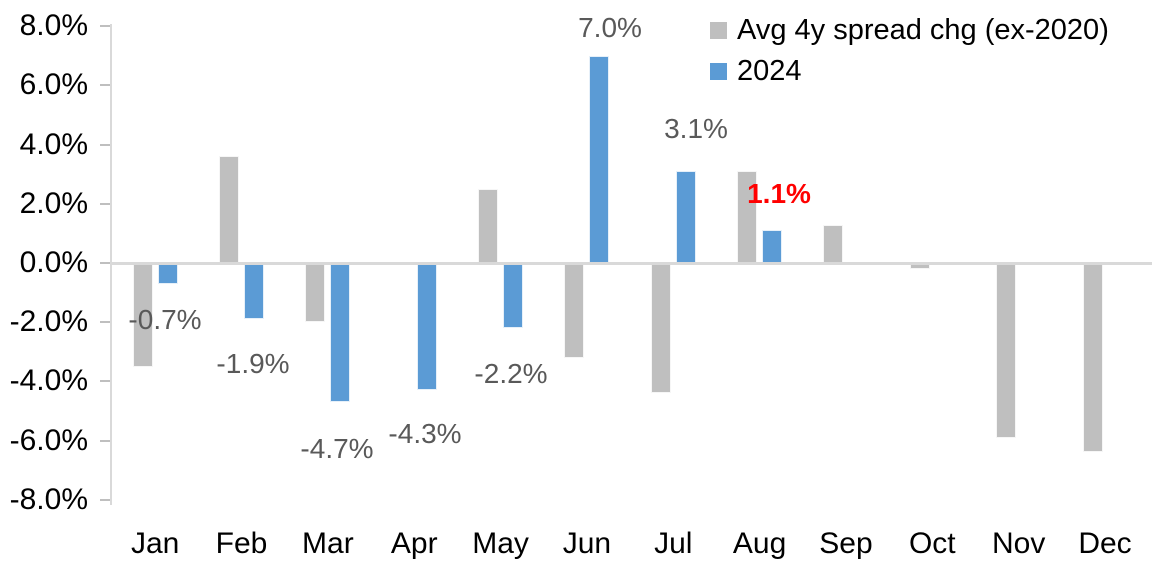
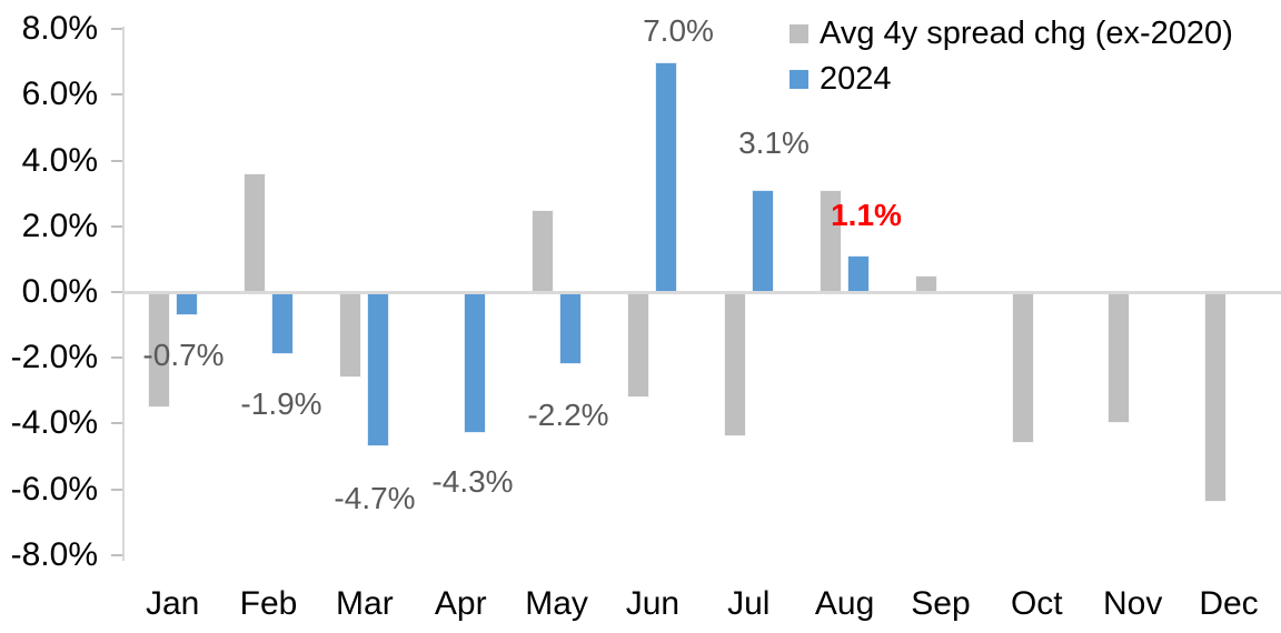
Avg 4y spread chg (ex-2020)/Mar: -2.0% -> -2.6%
Avg 4y spread chg (ex-2020)/Sep: 1.3% -> 0.5%
Avg 4y spread chg (ex-2020)/Oct: -0.2% -> -4.6%
Avg 4y spread chg (ex-2020)/Nov: -5.9% -> -4.0%
